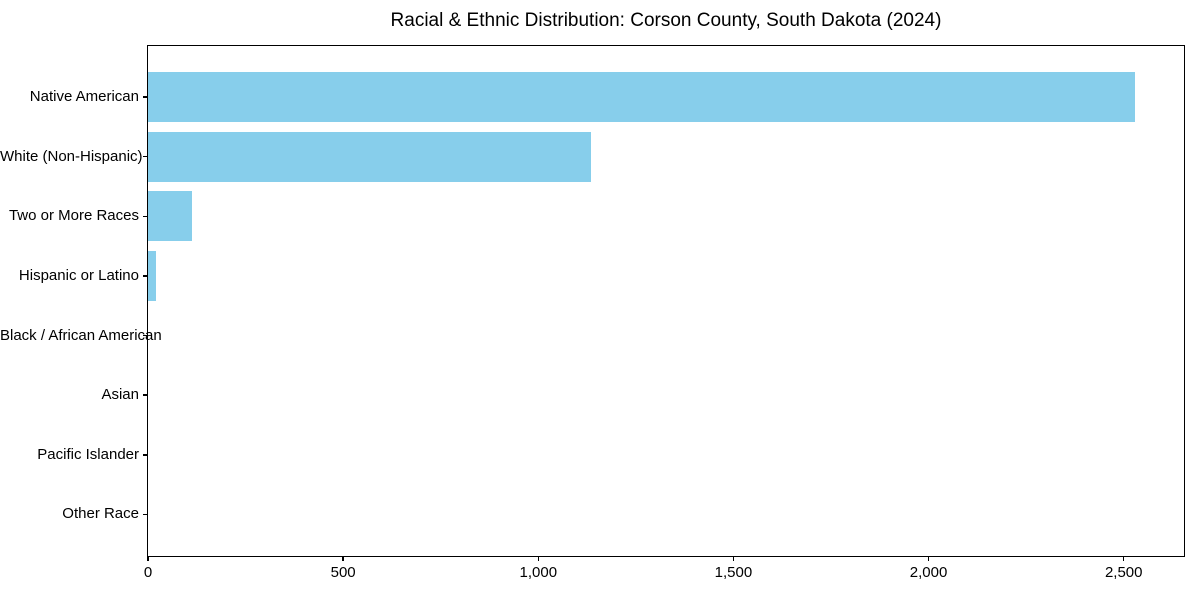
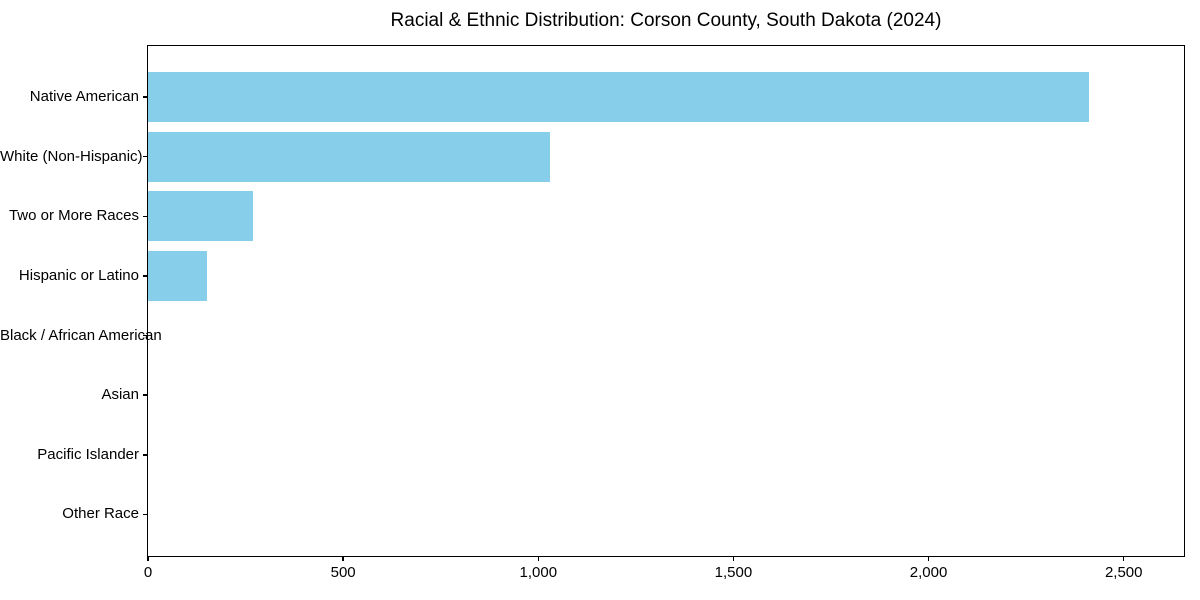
Native American: 2530 -> 2410
White (Non-Hispanic): 1140 -> 1030
Two or More Races: 110 -> 270
Hispanic or Latino: 20 -> 150
